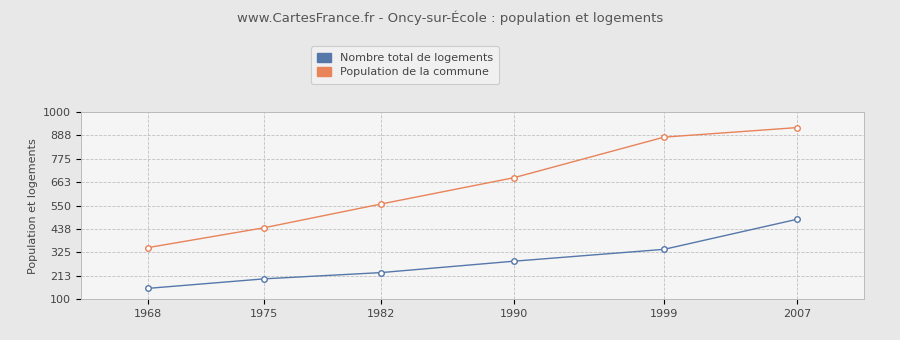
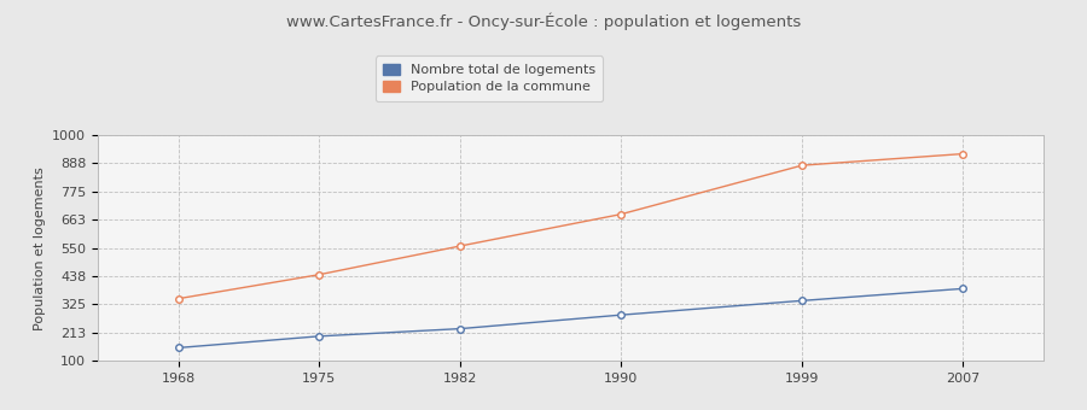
Nombre total de logements/2007: 485 -> 388
